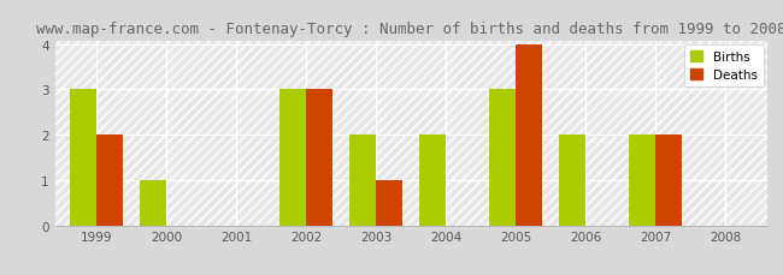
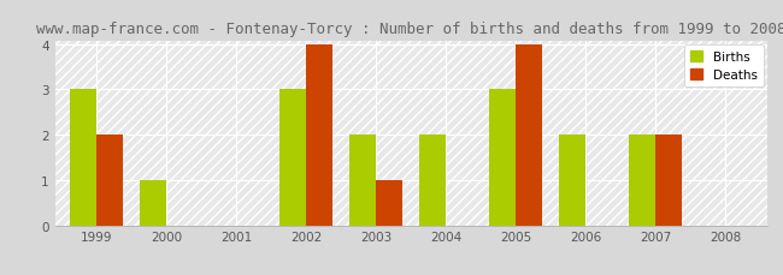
Deaths/2002: 3 -> 4
